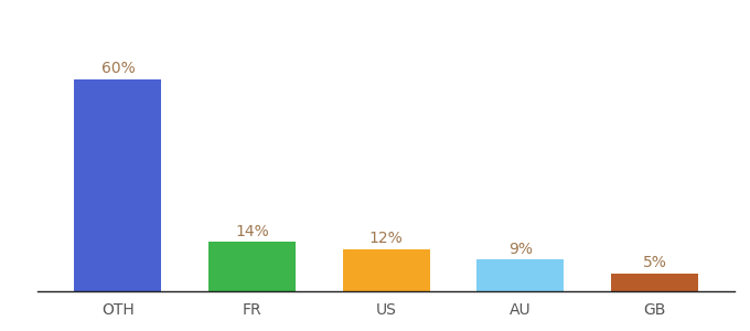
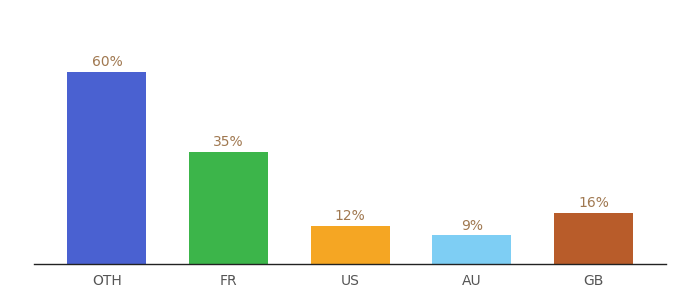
FR: 14% -> 35%
GB: 5% -> 16%
